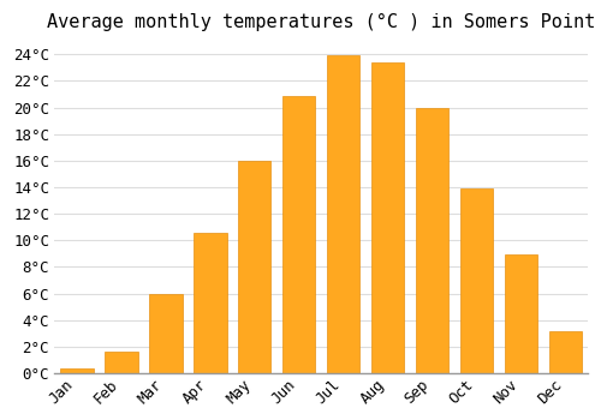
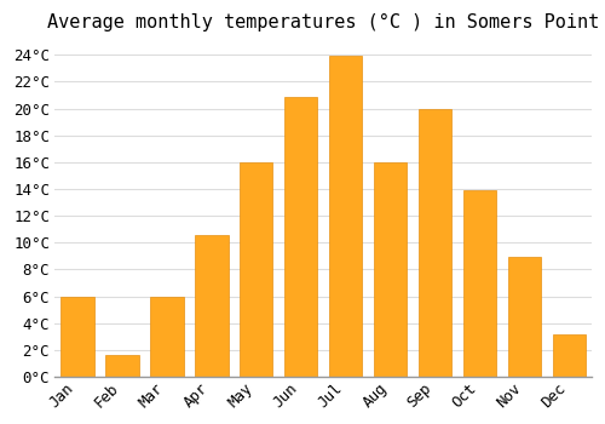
Jan: 0.4°C -> 6.0°C
Aug: 23.4°C -> 16.0°C
